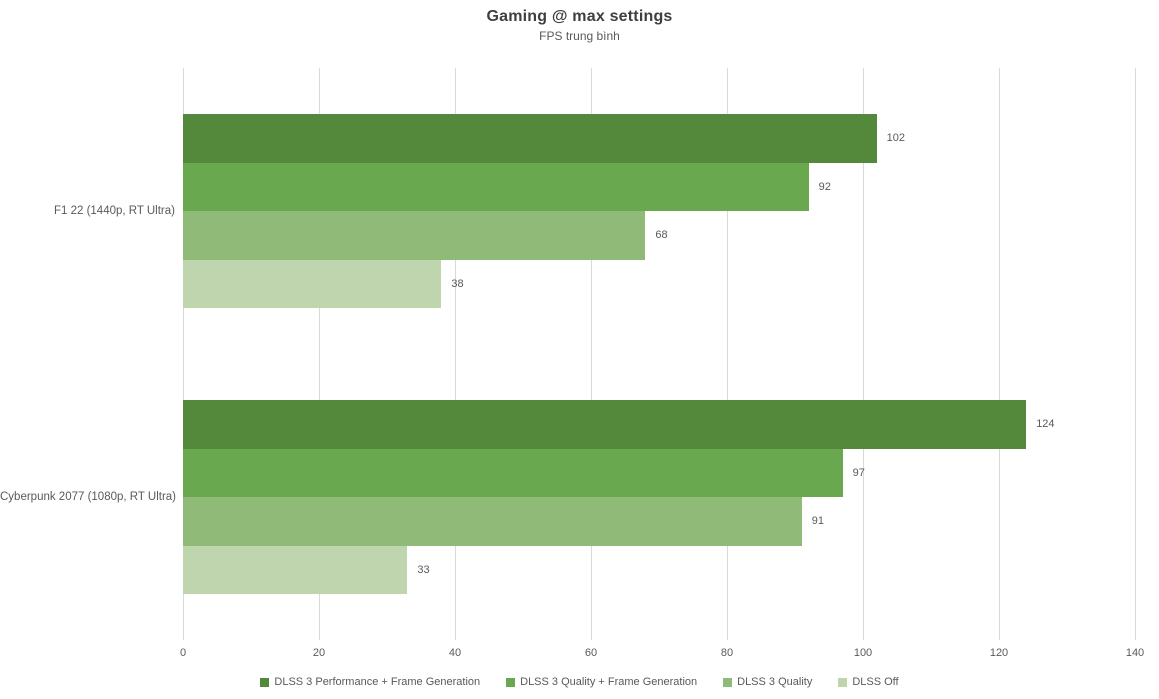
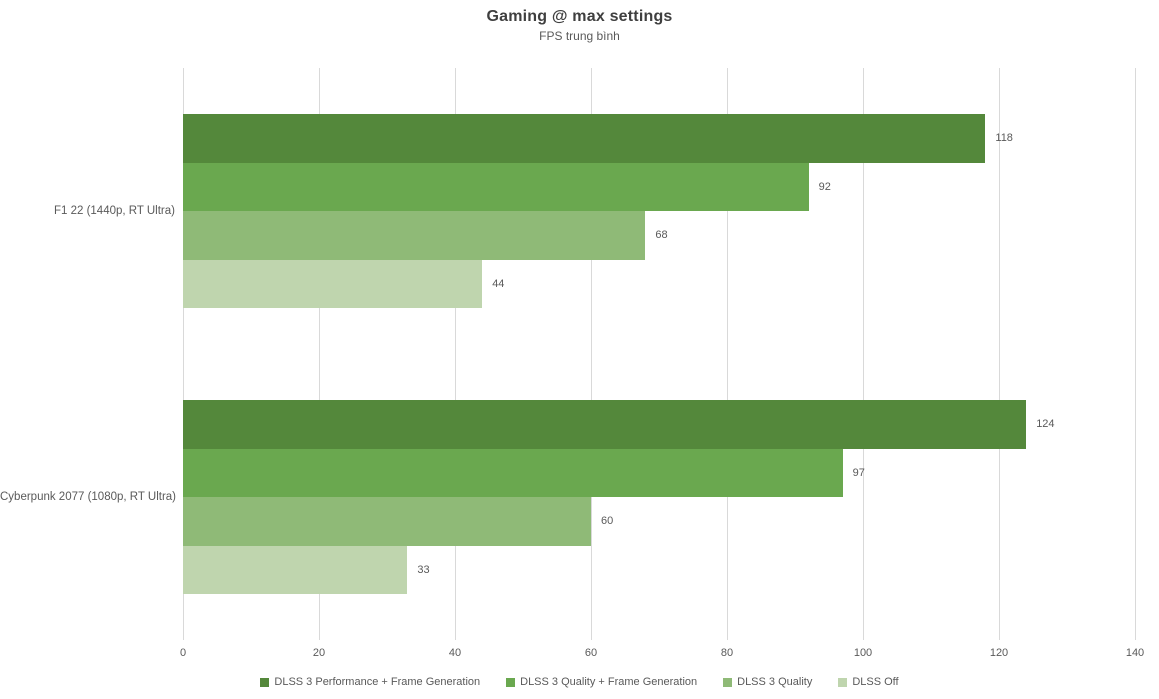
DLSS 3 Performance + Frame Generation/F1 22 (1440p, RT Ultra): 102 -> 118
DLSS Off/F1 22 (1440p, RT Ultra): 38 -> 44
DLSS 3 Quality/Cyberpunk 2077 (1080p, RT Ultra): 91 -> 60
